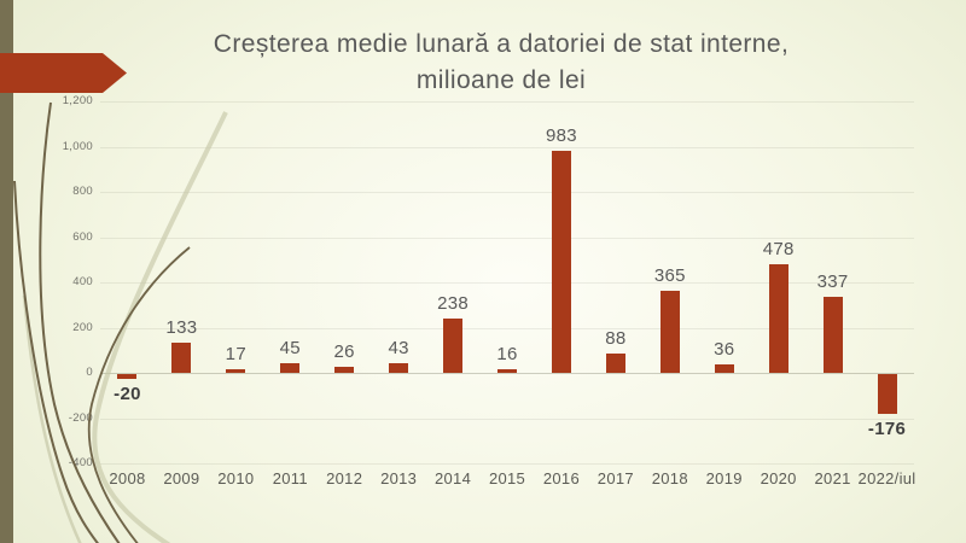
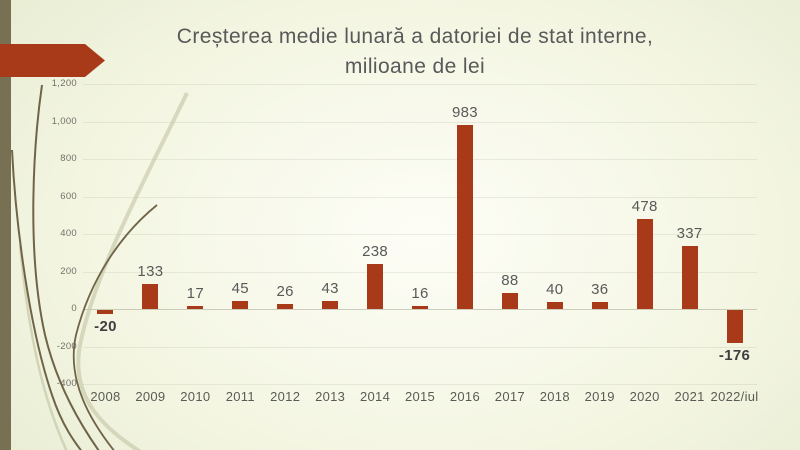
2018: 365 -> 40
